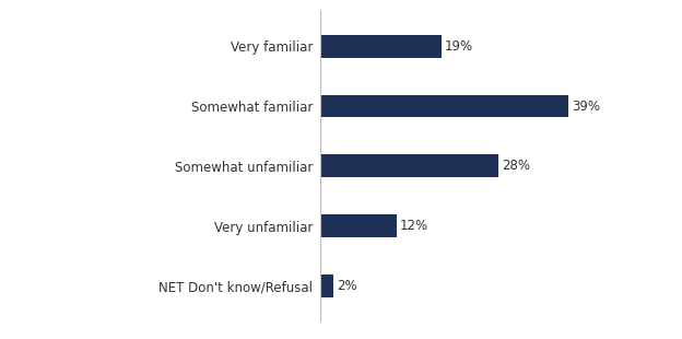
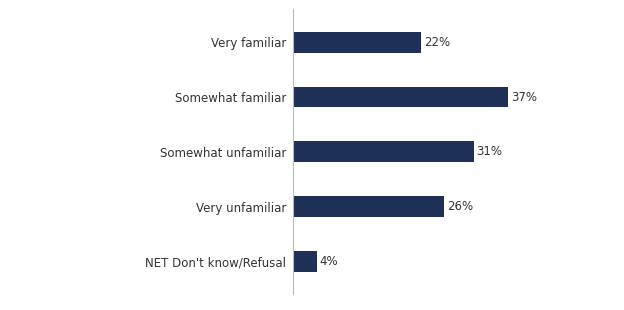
Very familiar: 19% -> 22%
Somewhat familiar: 39% -> 37%
Somewhat unfamiliar: 28% -> 31%
Very unfamiliar: 12% -> 26%
NET Don't know/Refusal: 2% -> 4%
